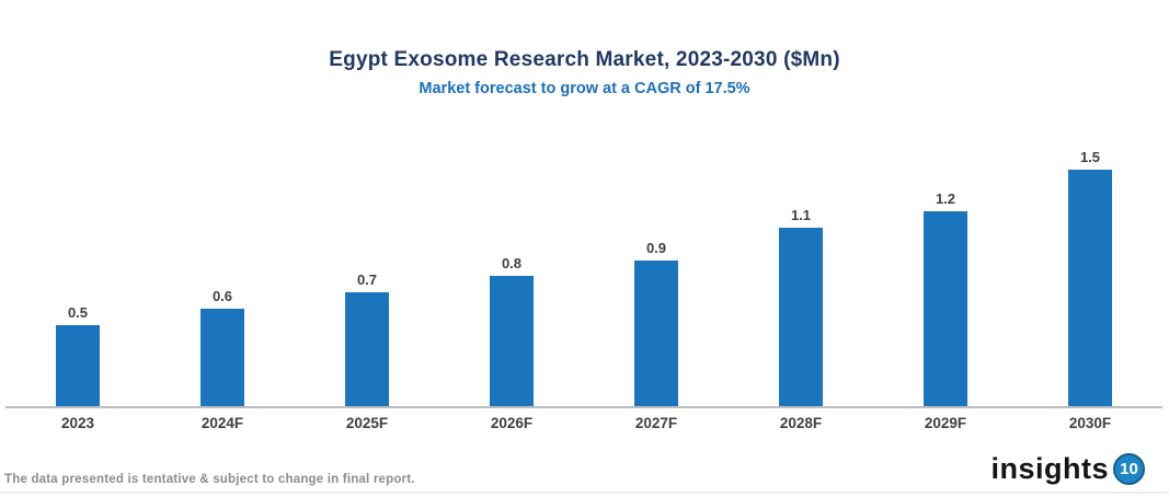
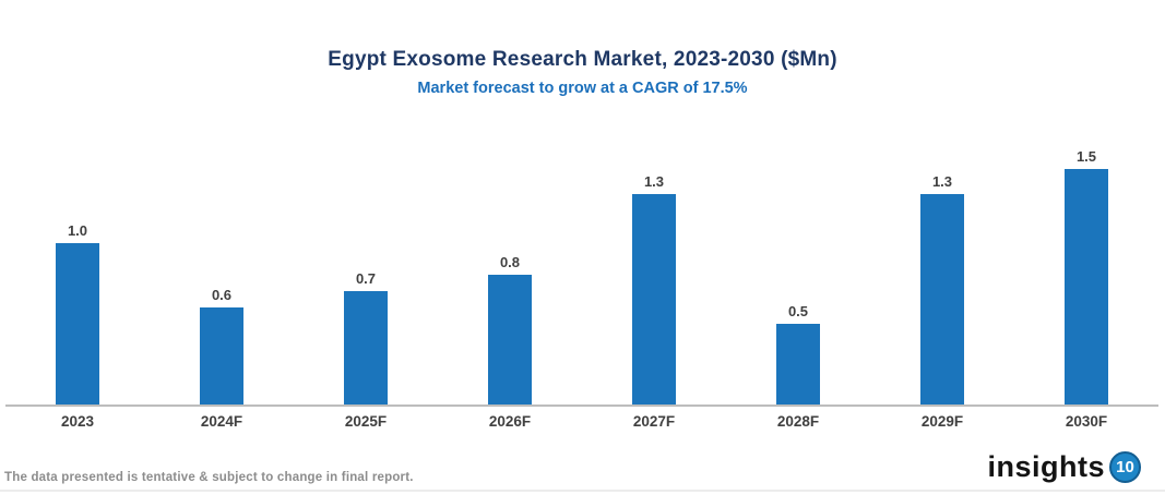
2023: 0.5 -> 1.0
2027F: 0.9 -> 1.3
2028F: 1.1 -> 0.5
2029F: 1.2 -> 1.3
